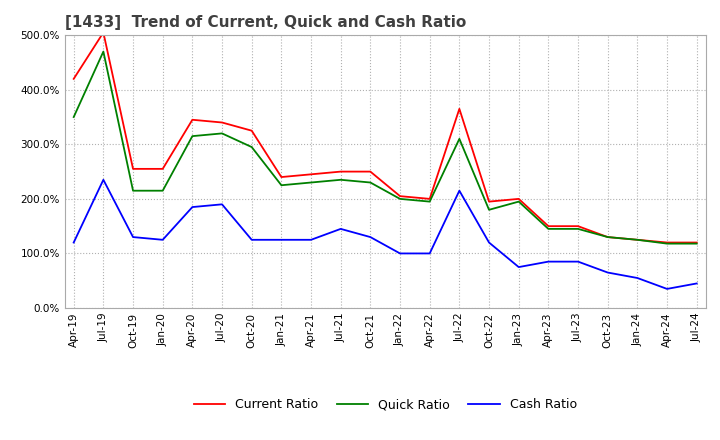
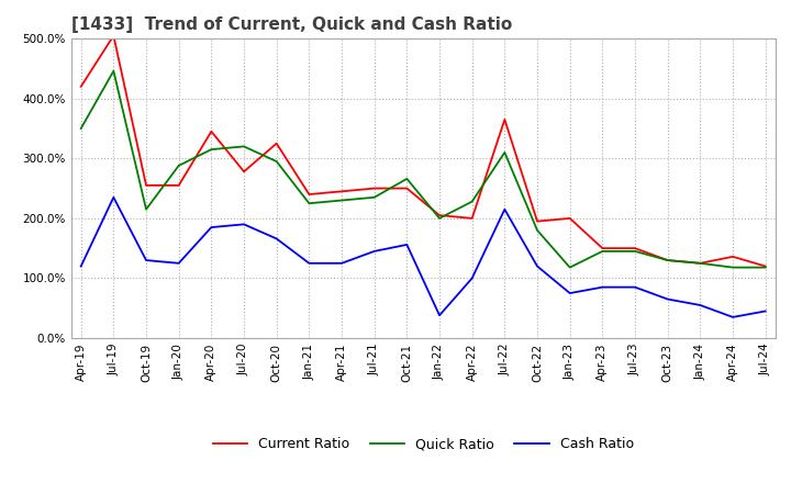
Quick Ratio/Jul-19: 470% -> 446%
Quick Ratio/Jan-20: 215% -> 288%
Current Ratio/Jul-20: 340% -> 278%
Cash Ratio/Oct-20: 125% -> 166%
Quick Ratio/Oct-21: 230% -> 266%
Cash Ratio/Oct-21: 130% -> 156%
Cash Ratio/Jan-22: 100% -> 38%
Quick Ratio/Apr-22: 195% -> 228%
Quick Ratio/Jan-23: 195% -> 118%
Current Ratio/Apr-24: 120% -> 136%
